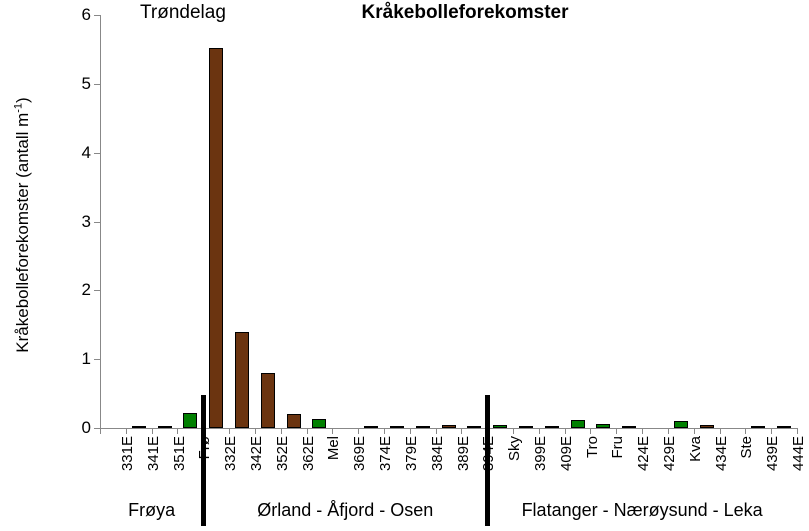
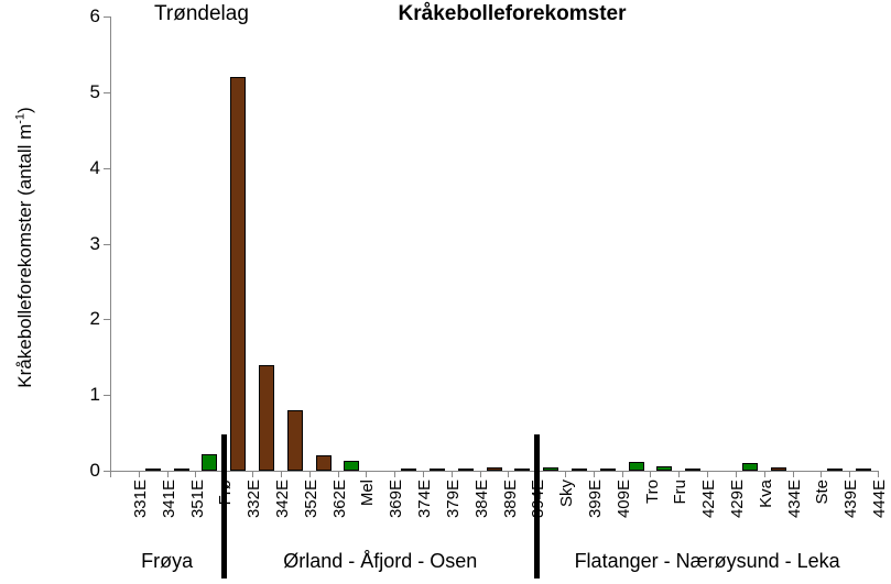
332E: 5.5 -> 5.2
